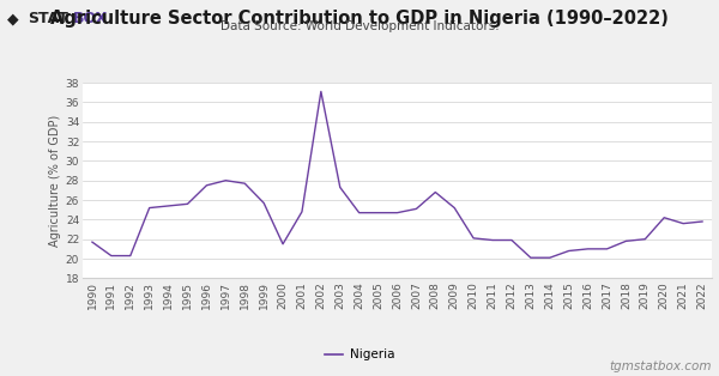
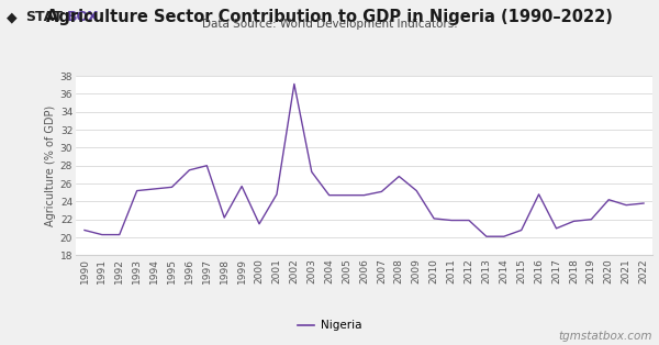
1990: 21.7 -> 20.8
1998: 27.7 -> 22.2
2016: 21.0 -> 24.8
